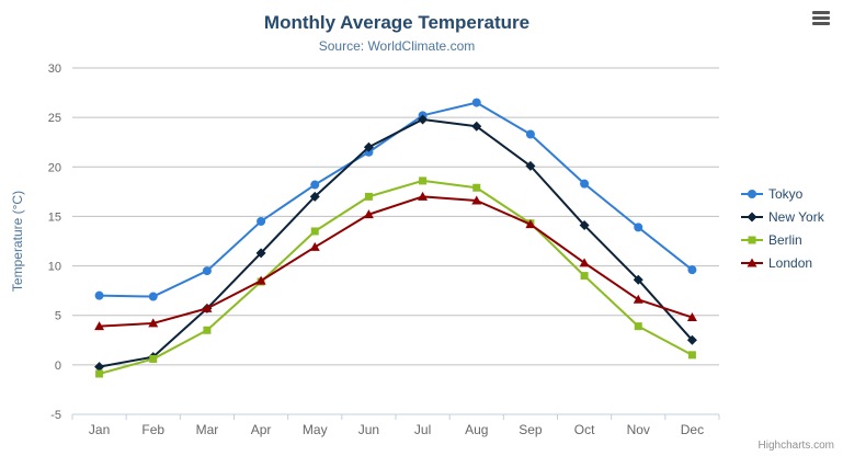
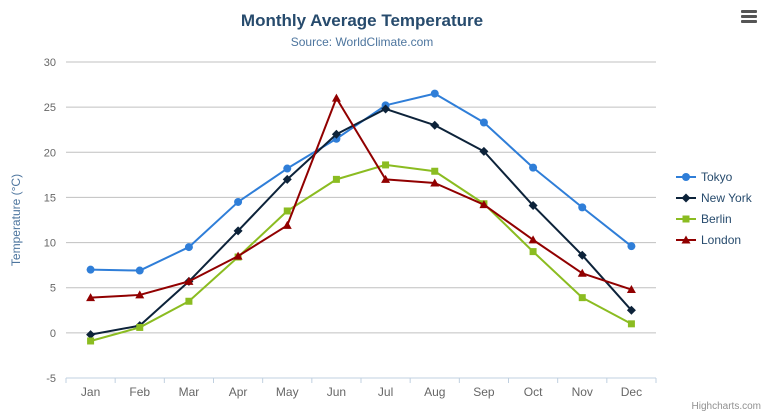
London/Jun: 15 -> 26
New York/Aug: 24 -> 23
